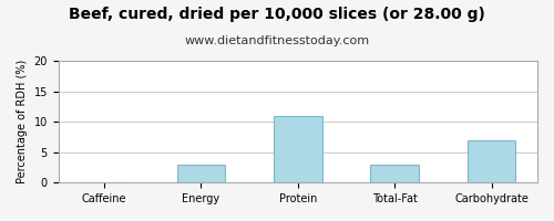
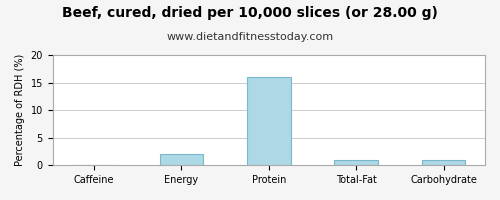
Energy: 3 -> 2
Protein: 11 -> 16
Total-Fat: 3 -> 1
Carbohydrate: 7 -> 1
